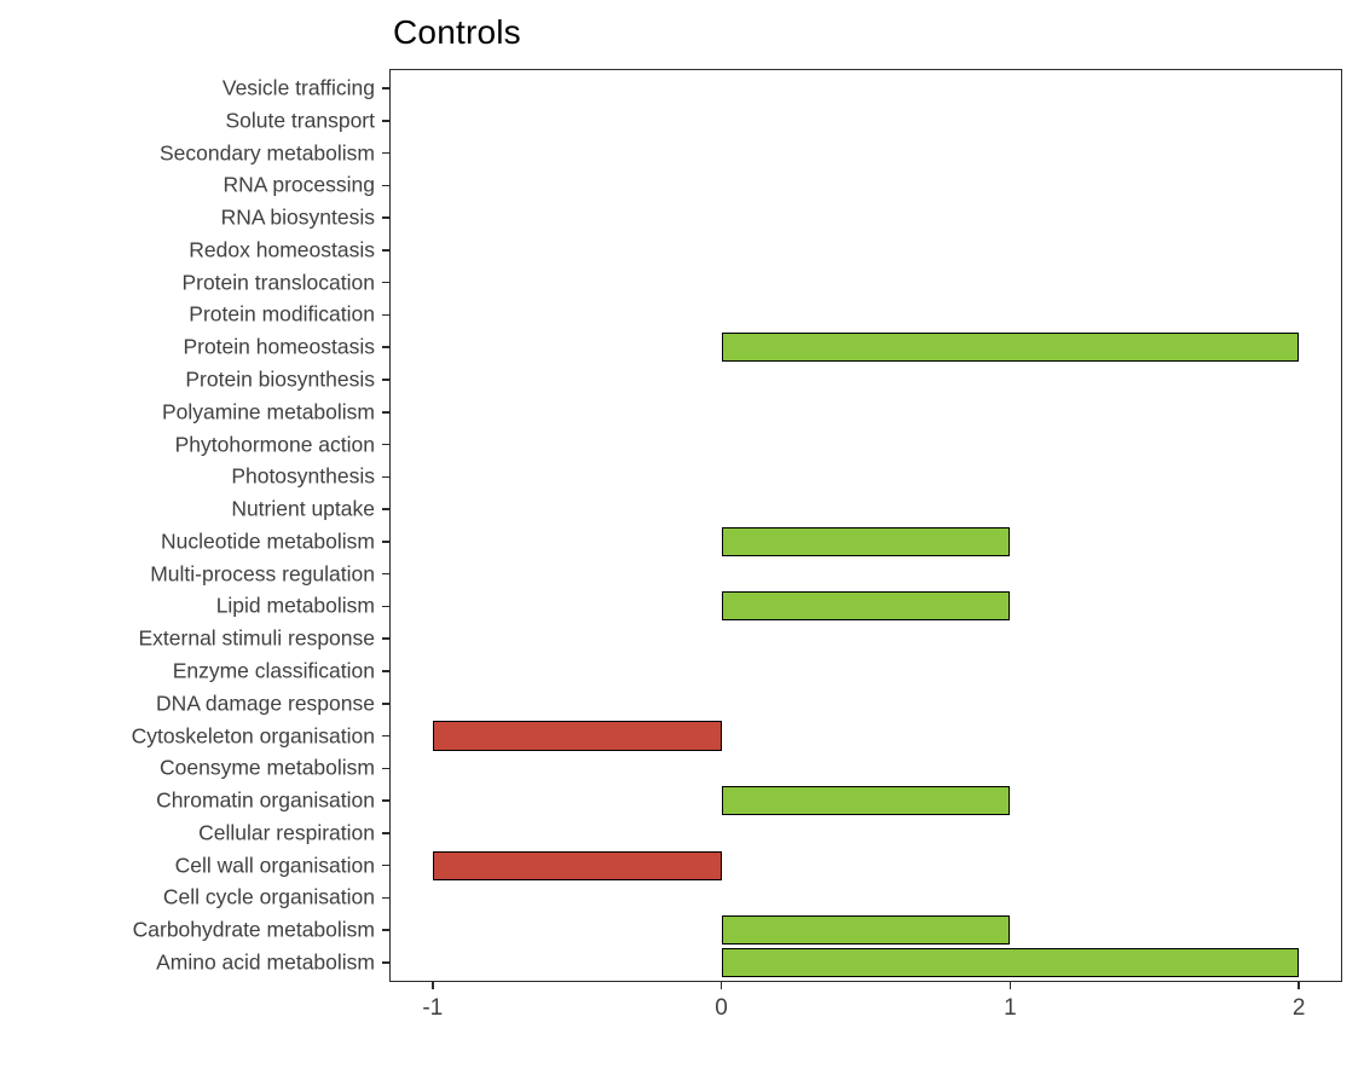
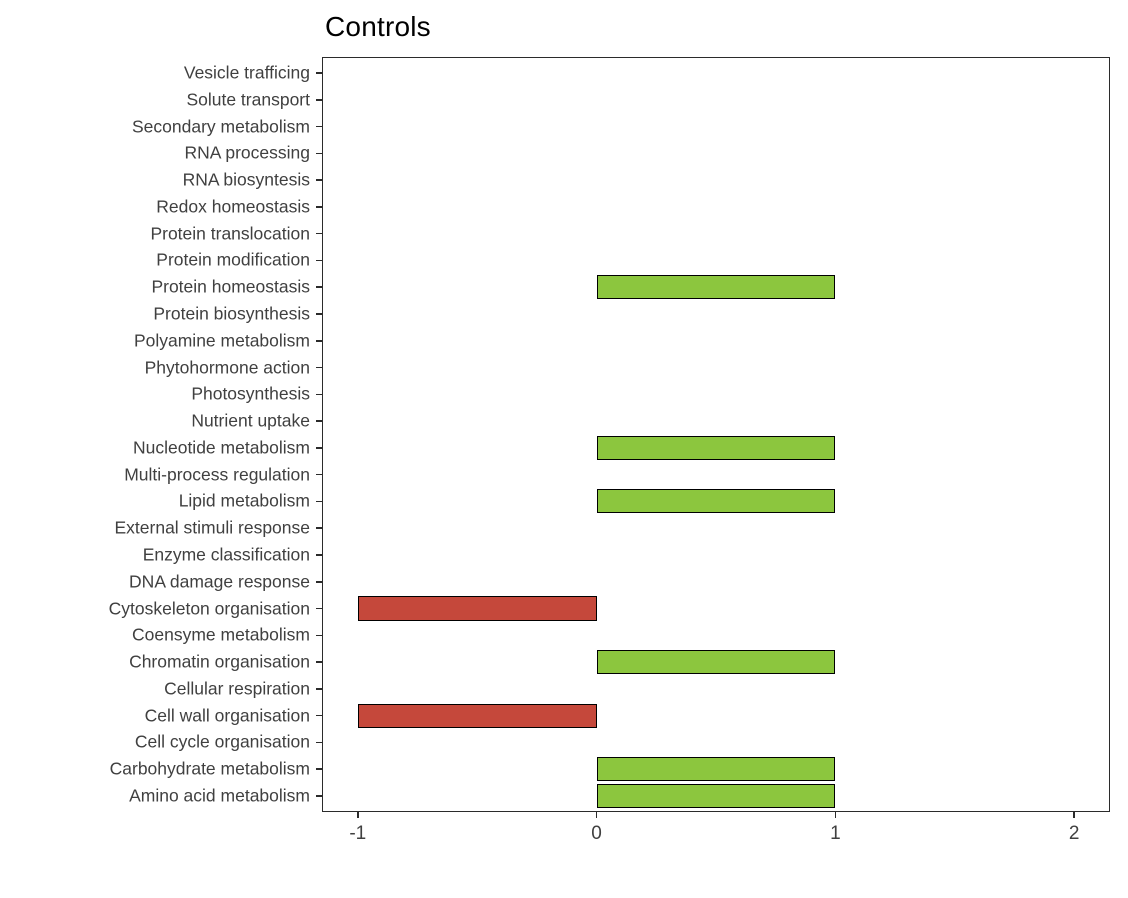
Protein homeostasis: 2 -> 1
Amino acid metabolism: 2 -> 1
